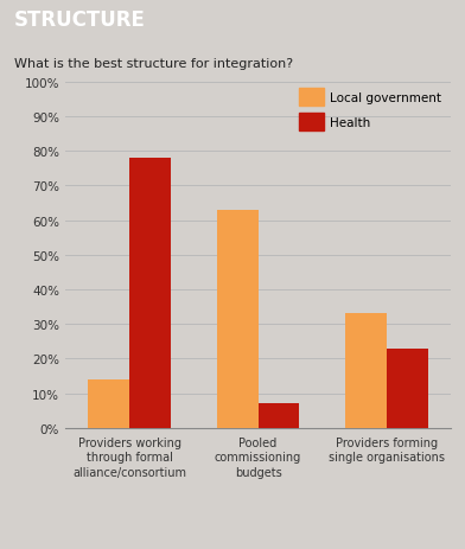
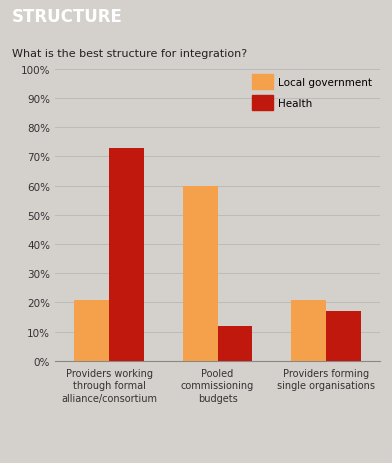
Local government/Providers working through formal alliance/consortium: 14% -> 21%
Health/Providers working through formal alliance/consortium: 78% -> 73%
Local government/Pooled commissioning budgets: 63% -> 60%
Health/Pooled commissioning budgets: 7% -> 12%
Local government/Providers forming single organisations: 33% -> 21%
Health/Providers forming single organisations: 23% -> 17%
